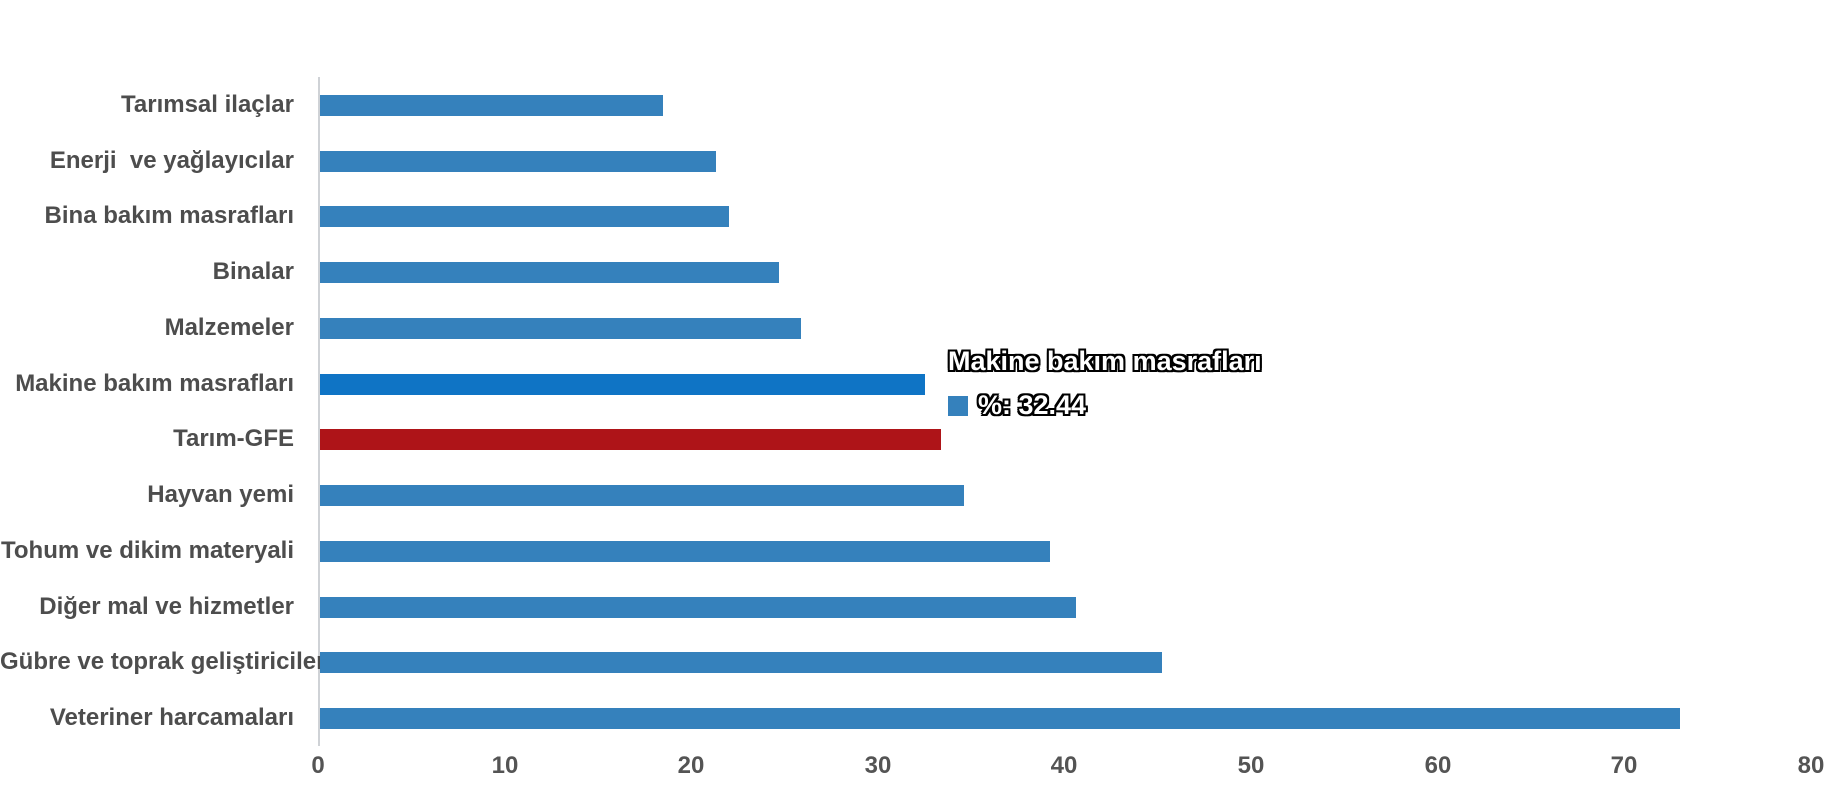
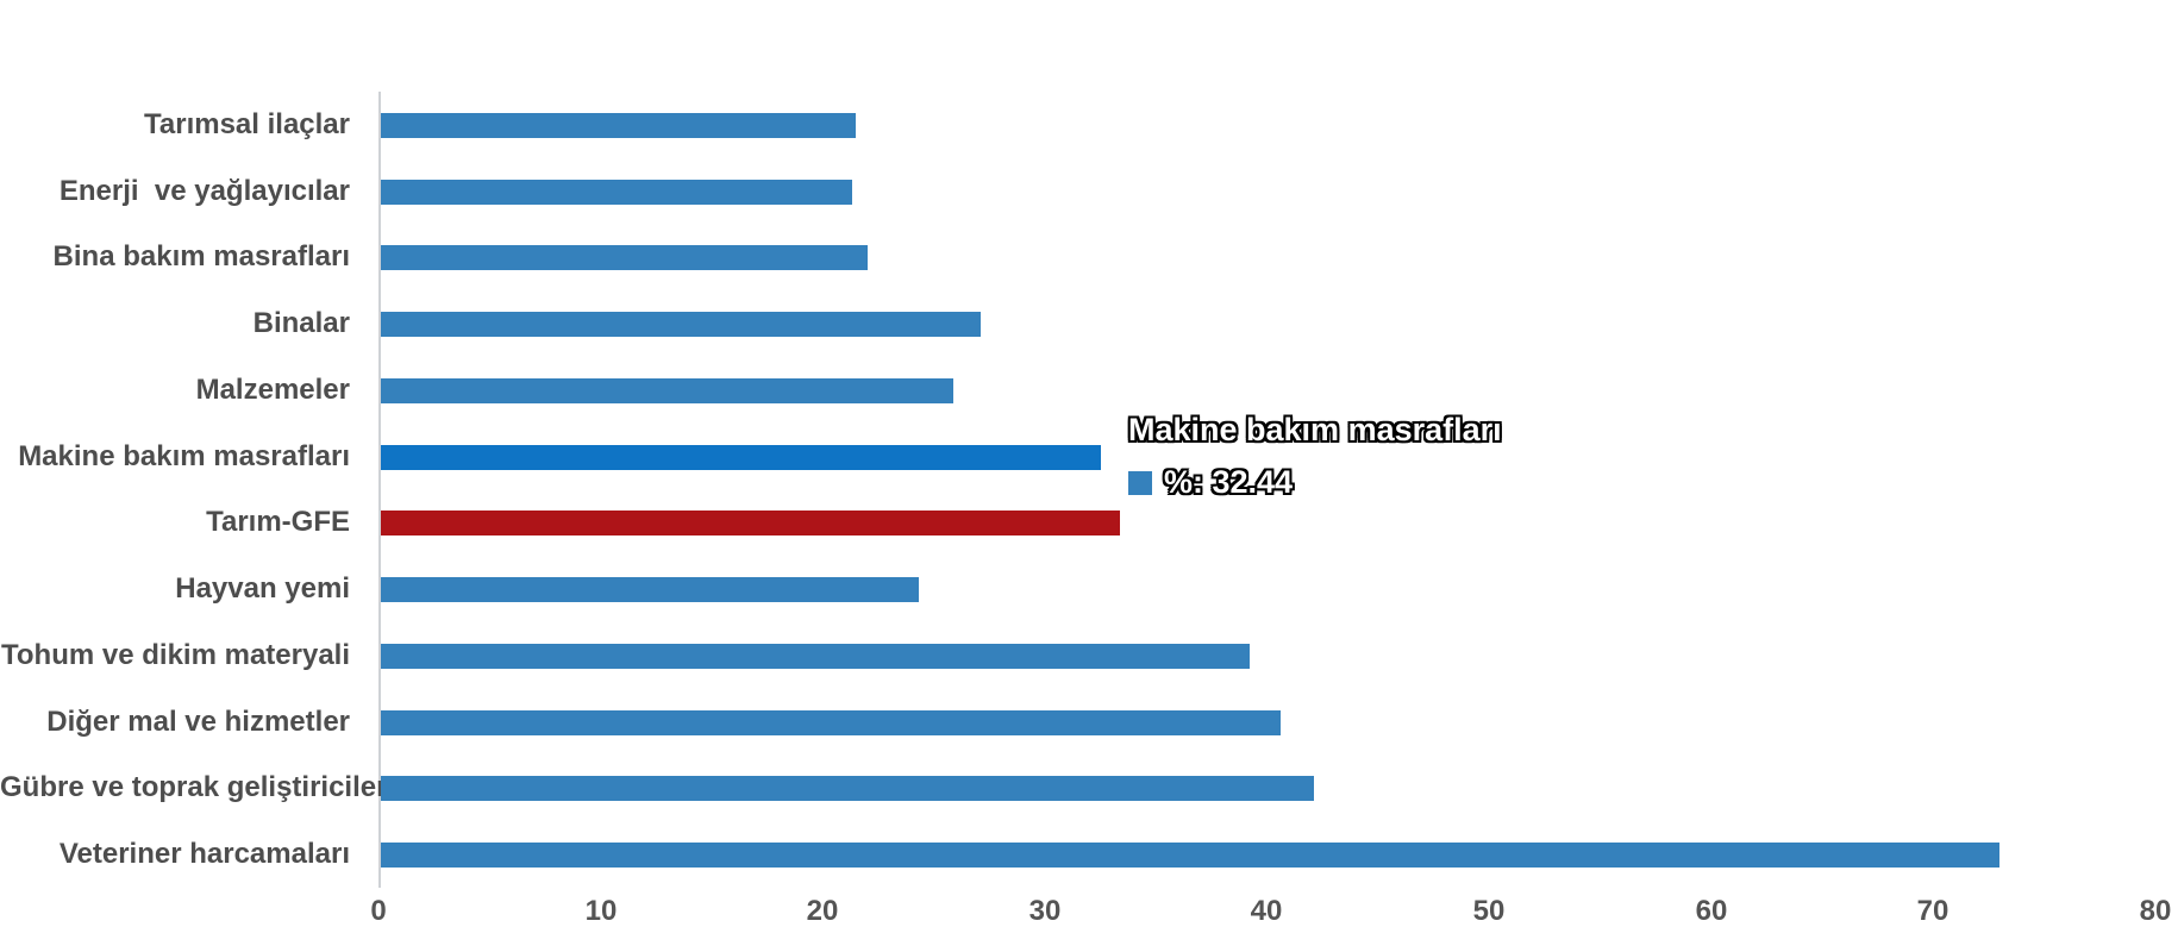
Tarımsal ilaçlar: 18.4 -> 21.4
Binalar: 24.6 -> 27.0
Hayvan yemi: 34.5 -> 24.2
Gübre ve toprak geliştiriciler: 45.1 -> 42.0
